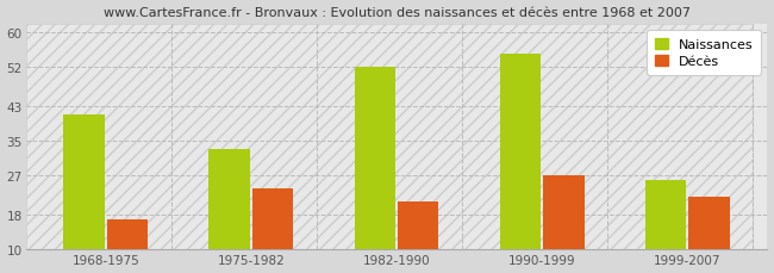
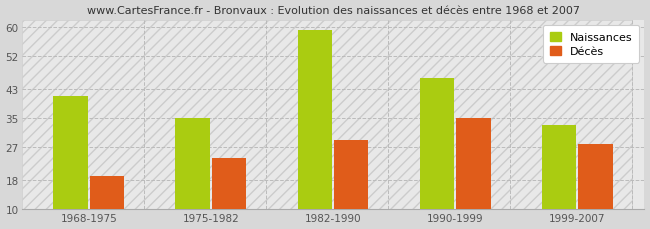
Décès/1968-1975: 17 -> 19
Naissances/1975-1982: 33 -> 35
Naissances/1982-1990: 52 -> 59
Décès/1982-1990: 21 -> 29
Naissances/1990-1999: 55 -> 46
Décès/1990-1999: 27 -> 35
Naissances/1999-2007: 26 -> 33
Décès/1999-2007: 22 -> 28
